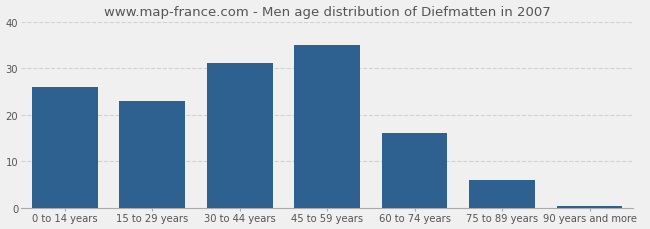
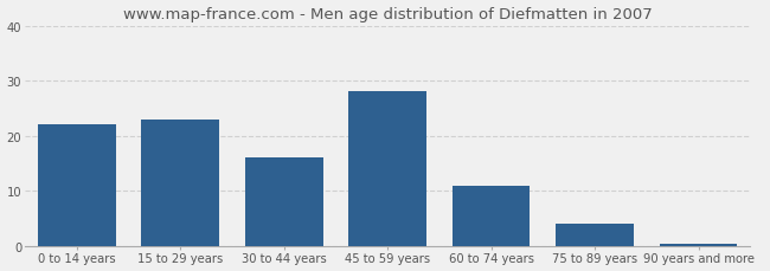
0 to 14 years: 26.0 -> 22.0
30 to 44 years: 31.0 -> 16.0
45 to 59 years: 35.0 -> 28.0
60 to 74 years: 16.0 -> 11.0
75 to 89 years: 6.0 -> 4.0
